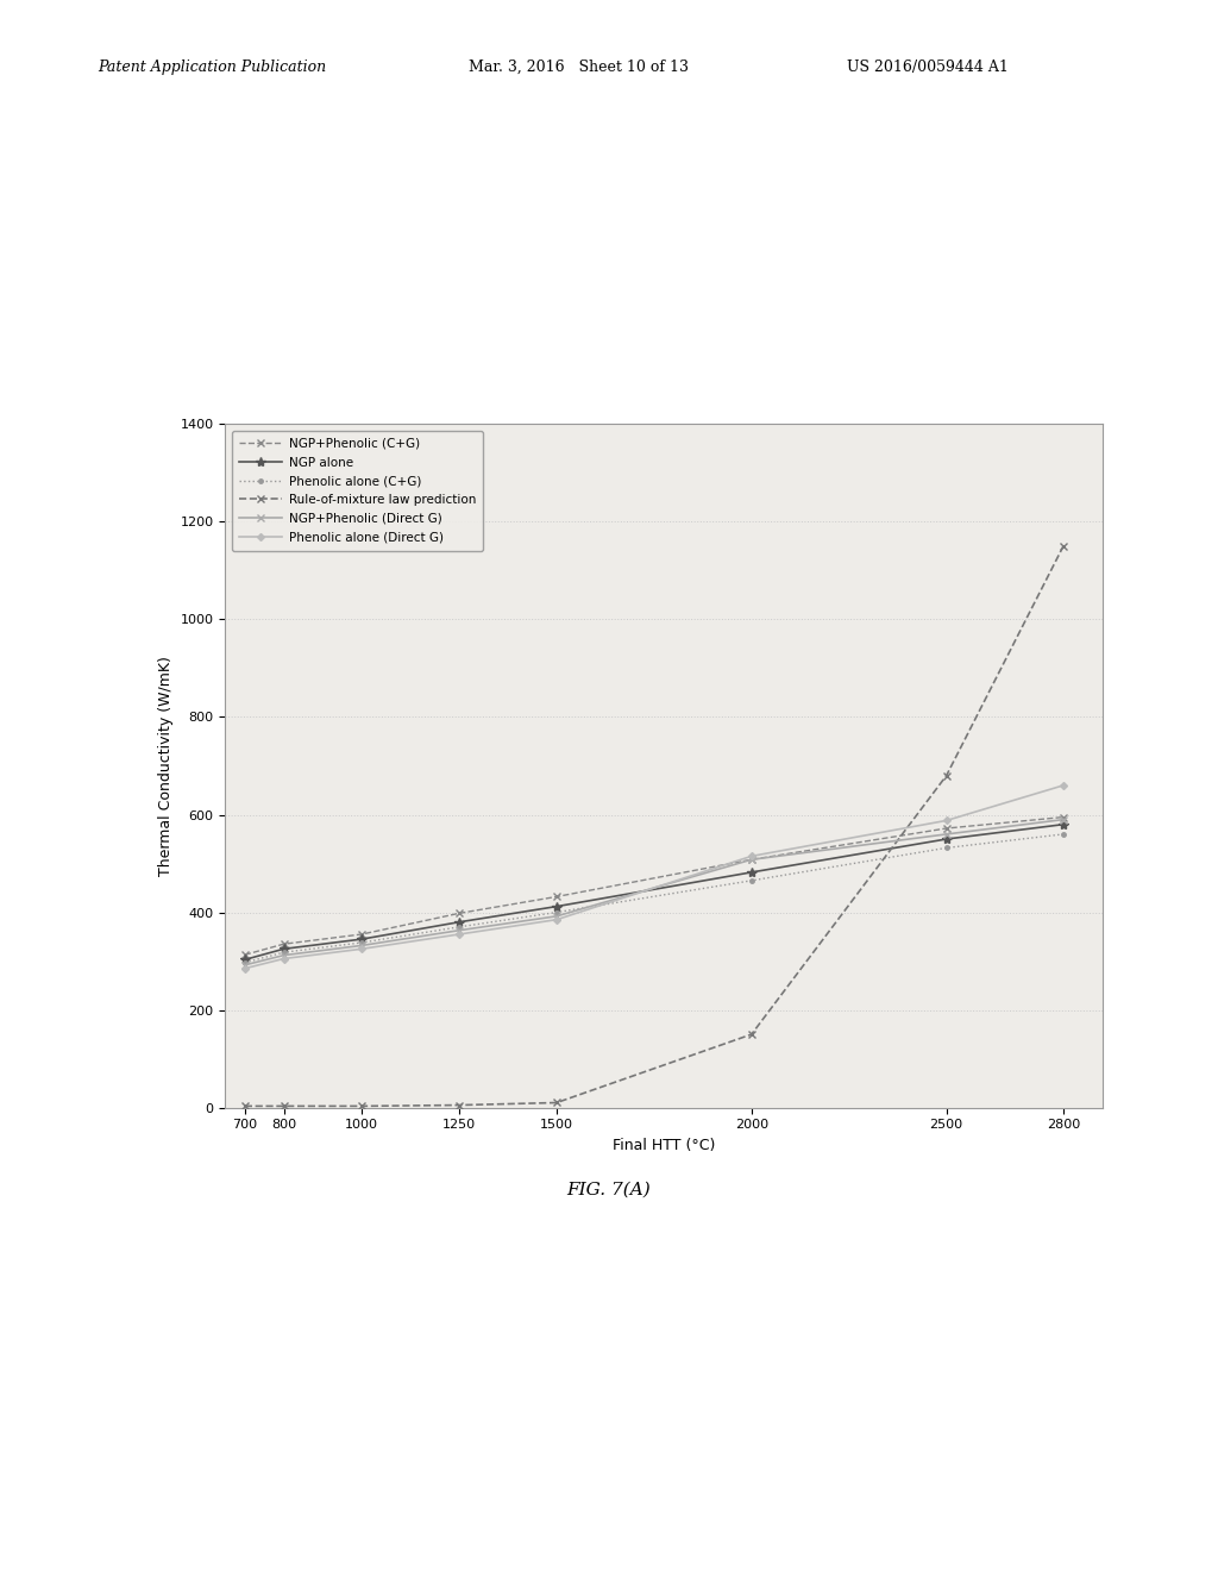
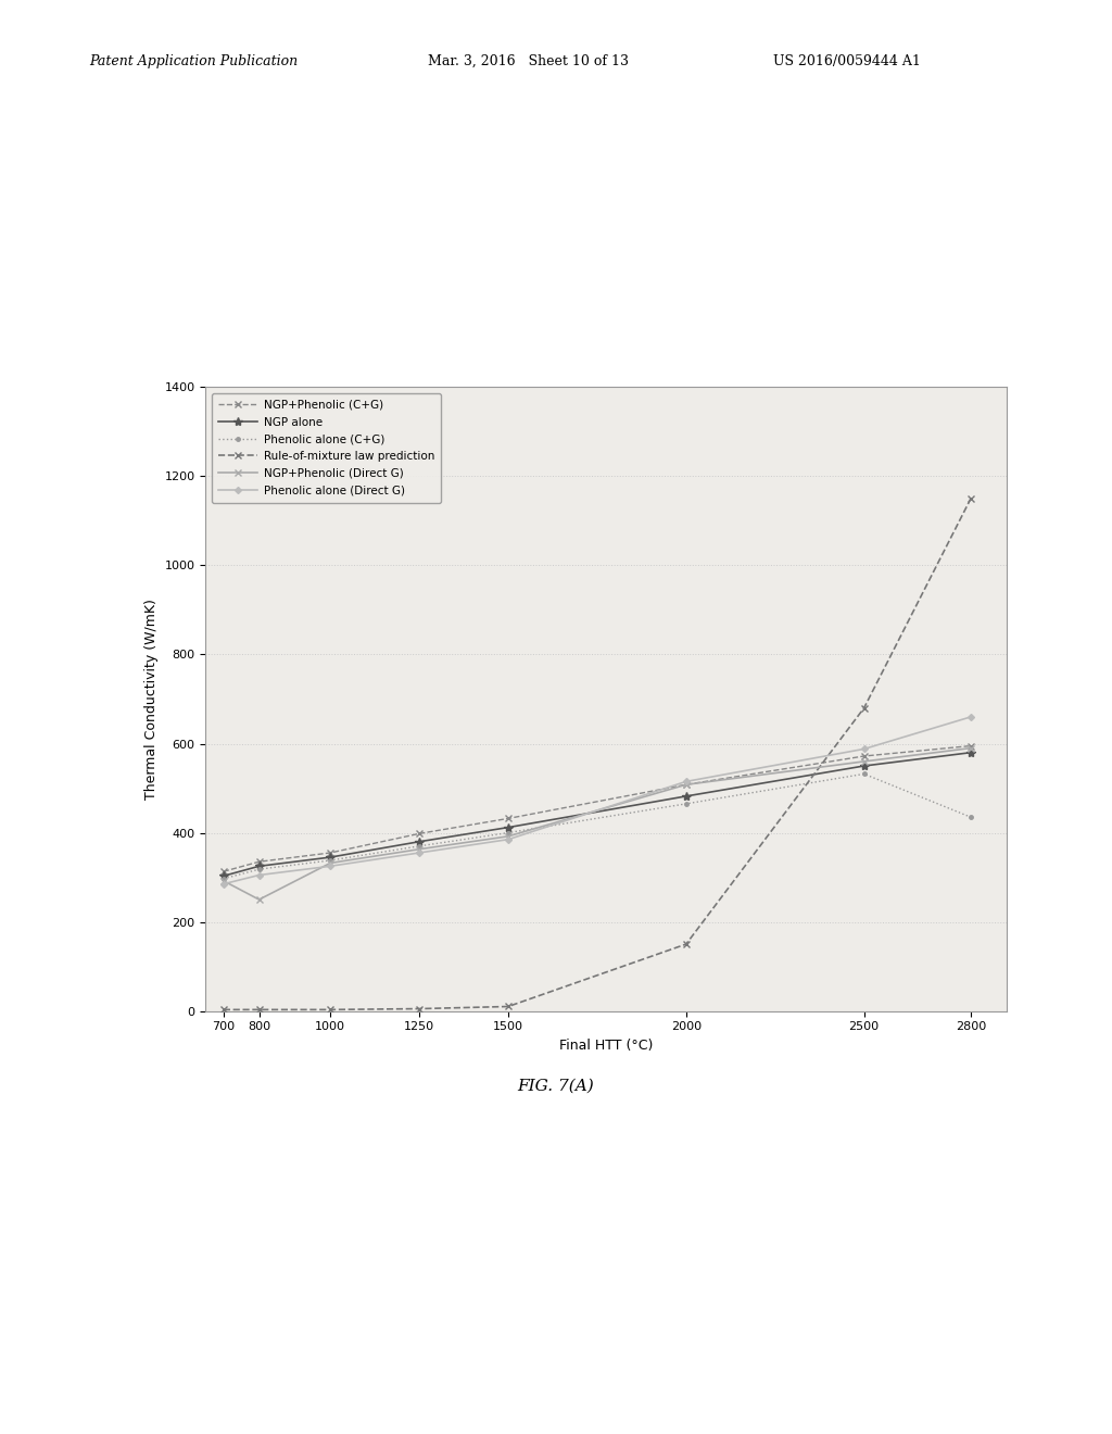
NGP+Phenolic (Direct G)/800: 312 -> 250
Phenolic alone (C+G)/2800: 560 -> 435
